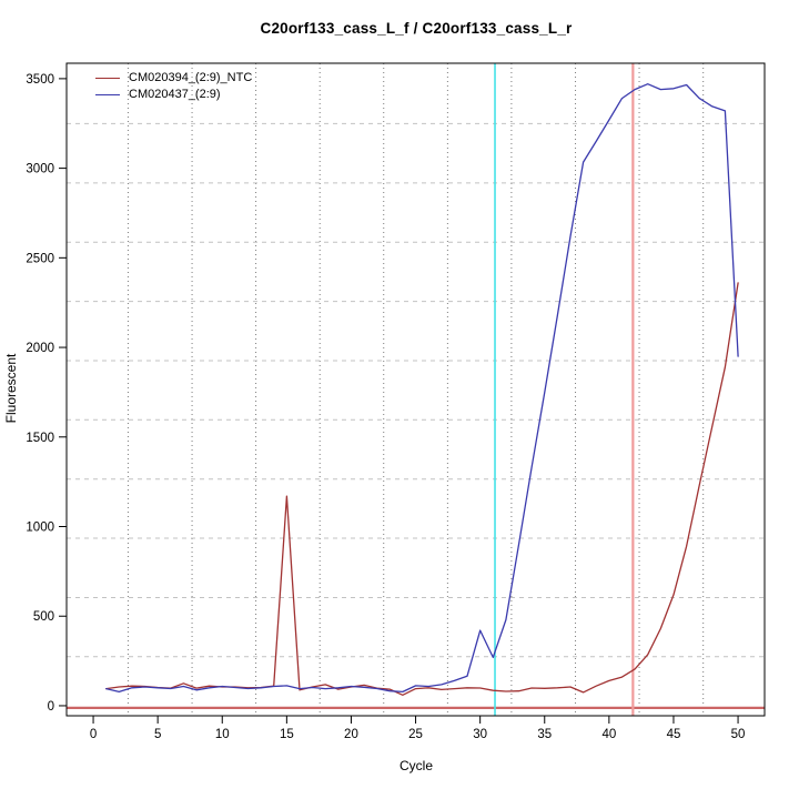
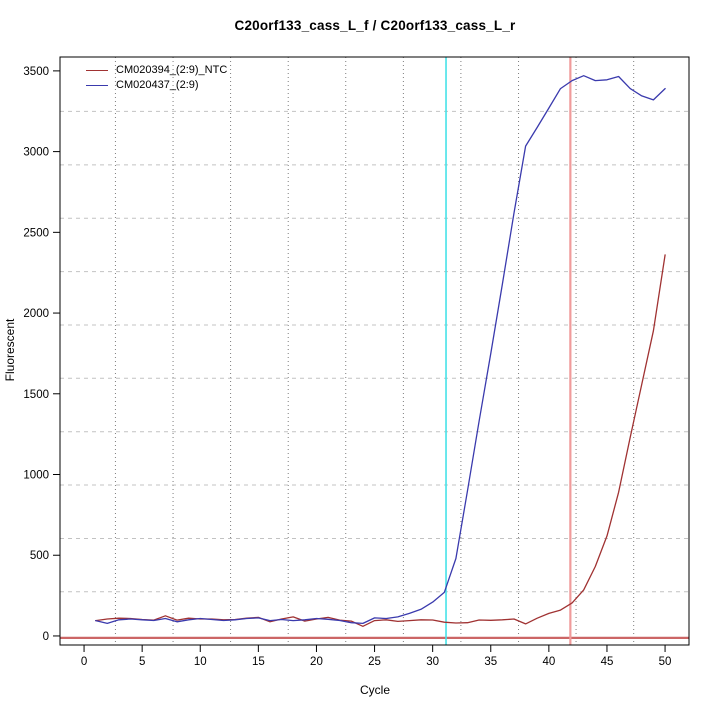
CM020394_(2:9)_NTC/15: 1170 -> 120
CM020437_(2:9)/30: 420 -> 210
CM020437_(2:9)/50: 1950 -> 3390
